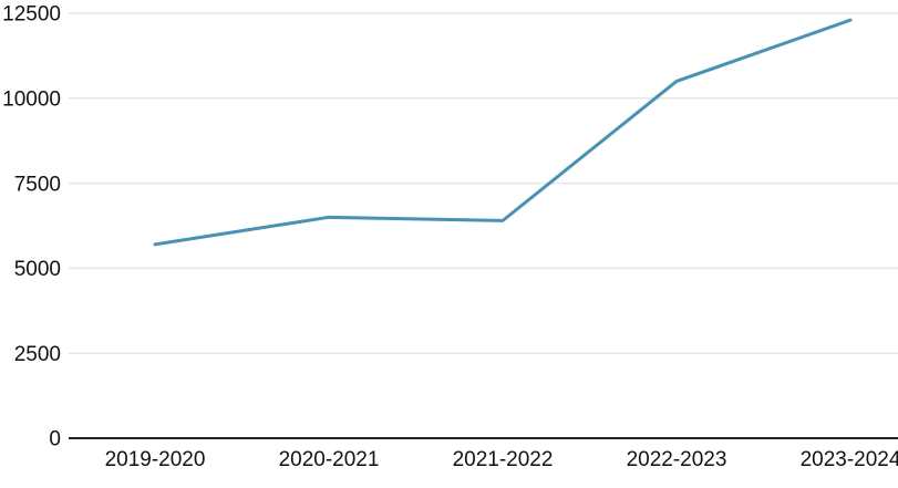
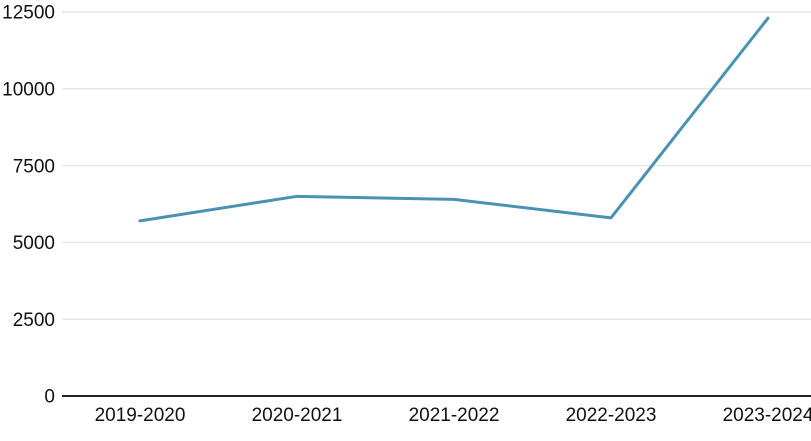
2022-2023: 10500 -> 5800
